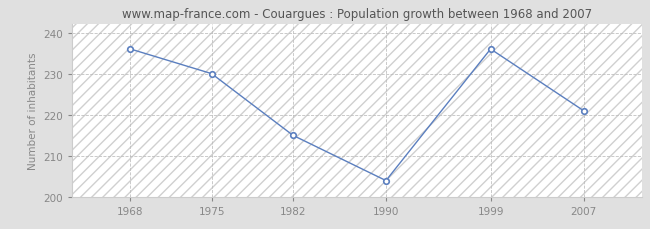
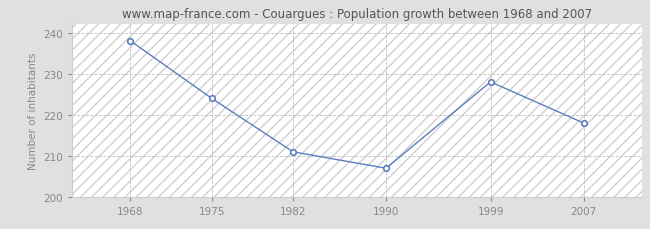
1968: 236 -> 238
1975: 230 -> 224
1982: 215 -> 211
1990: 204 -> 207
1999: 236 -> 228
2007: 221 -> 218
